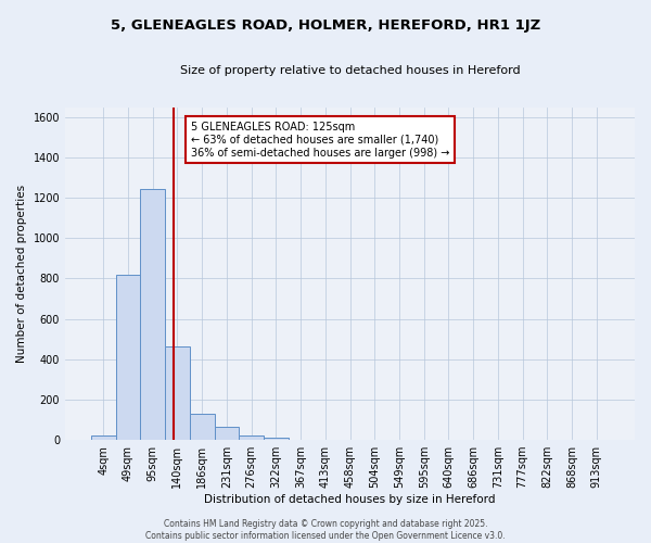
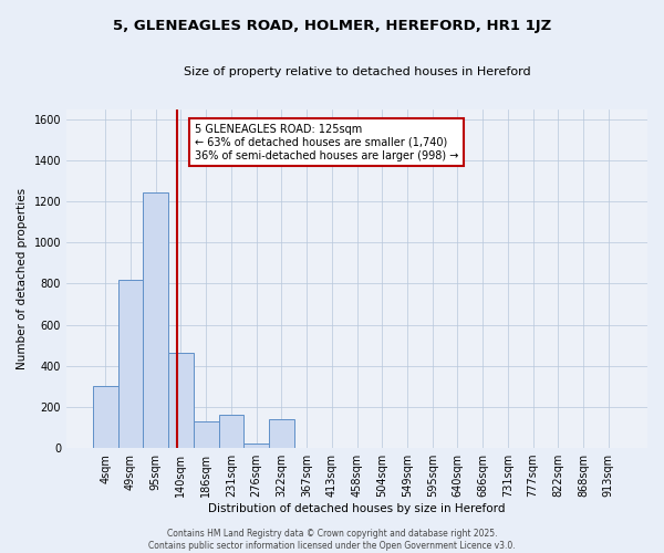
4sqm: 20 -> 300
231sqm: 60 -> 160
322sqm: 10 -> 140
